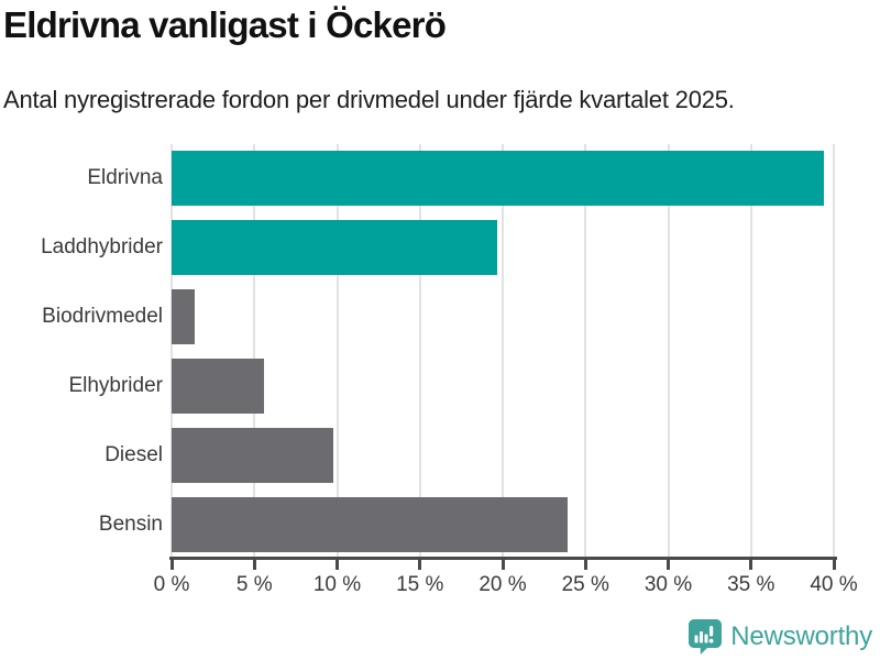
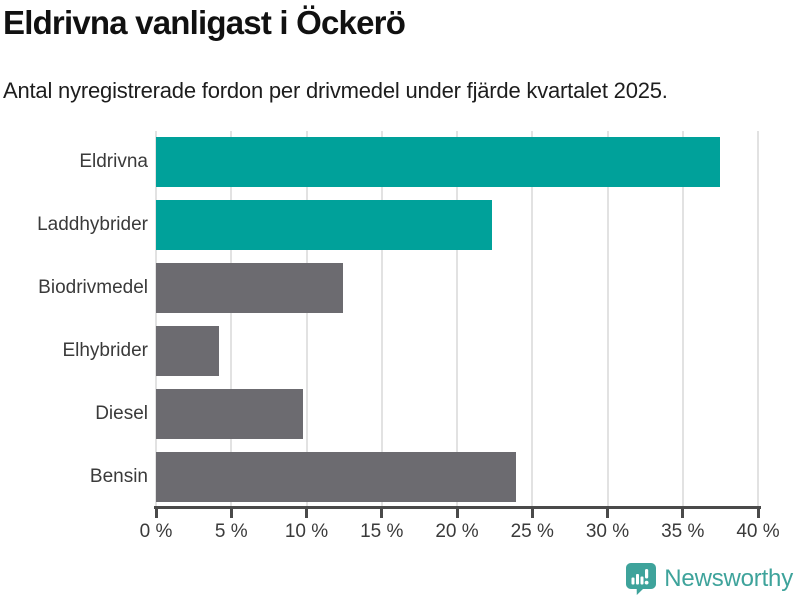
Eldrivna: 39.4% -> 37.5%
Laddhybrider: 19.7% -> 22.3%
Biodrivmedel: 1.4% -> 12.4%
Elhybrider: 5.6% -> 4.2%
